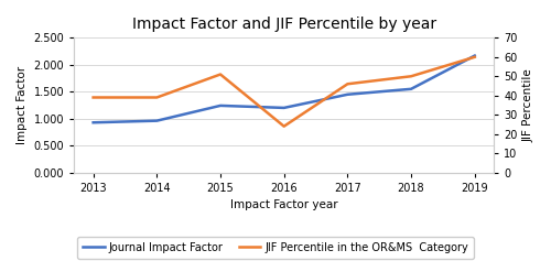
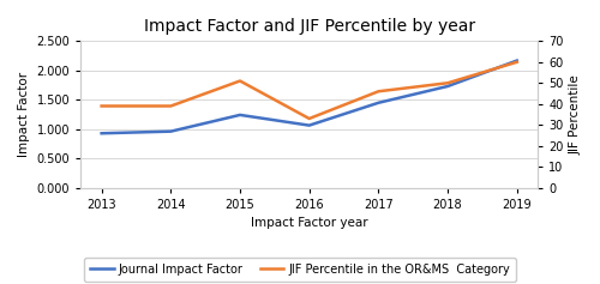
Journal Impact Factor/2016: 1.20 -> 1.06
JIF Percentile in the OR&MS Category/2016: 24 -> 33
Journal Impact Factor/2018: 1.55 -> 1.73
